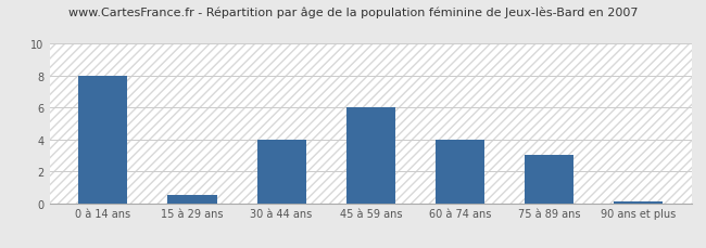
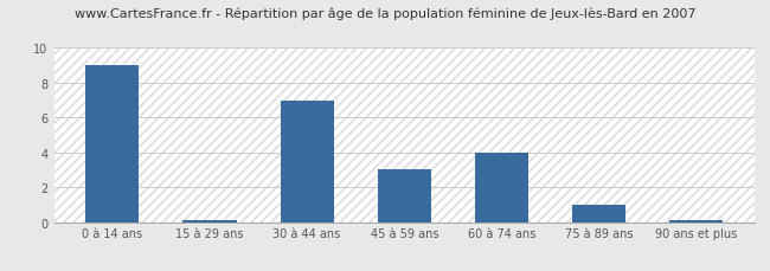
0 à 14 ans: 8.0 -> 9.0
15 à 29 ans: 0.5 -> 0.1
30 à 44 ans: 4.0 -> 7.0
45 à 59 ans: 6.0 -> 3.0
75 à 89 ans: 3.0 -> 1.0
